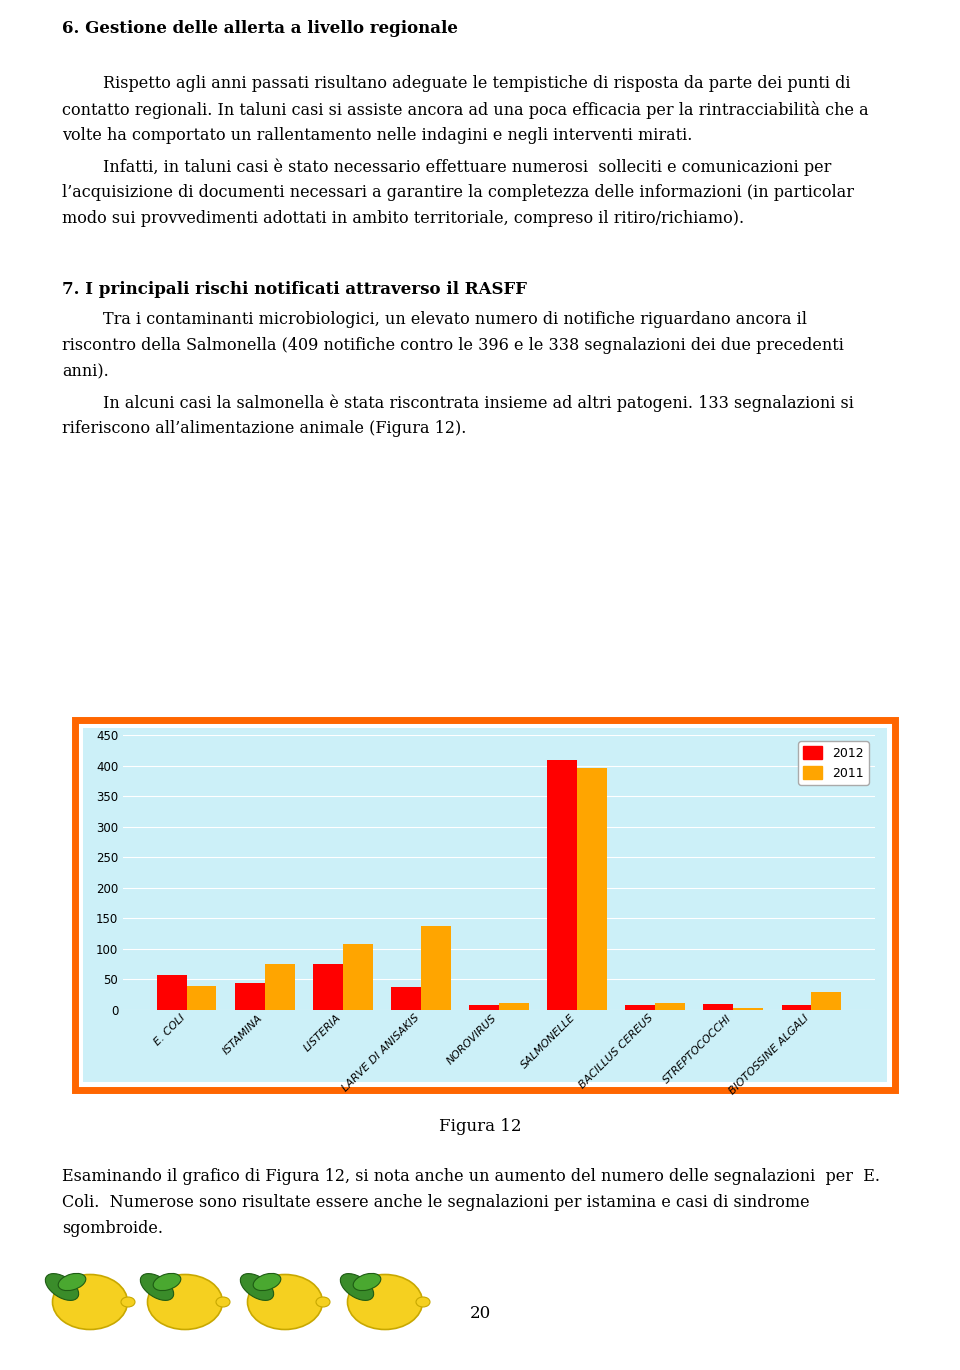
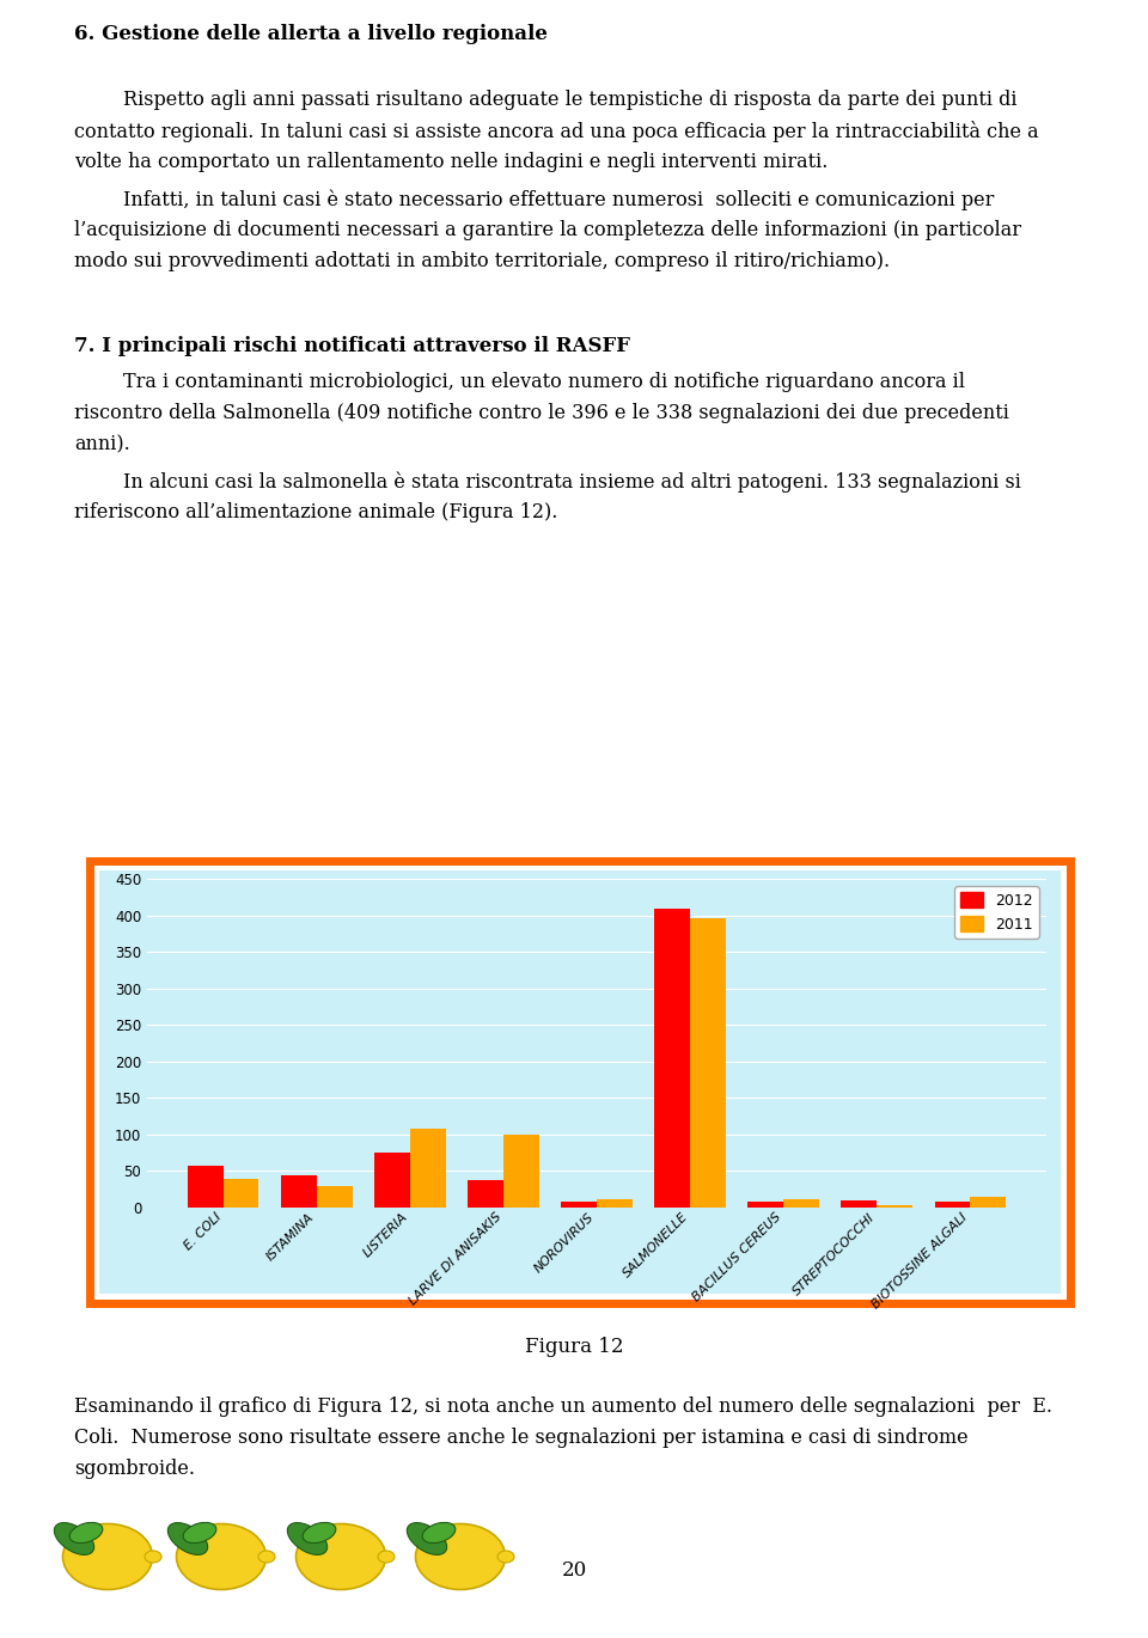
2011/ISTAMINA: 76 -> 30
2011/LARVE DI ANISAKIS: 138 -> 100
2011/BIOTOSSINE ALGALI: 30 -> 14
